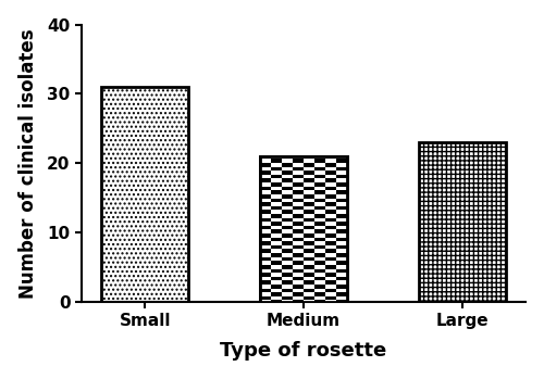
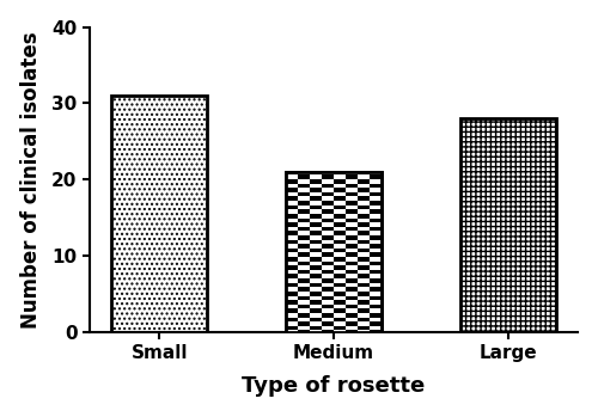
Large: 23 -> 28
